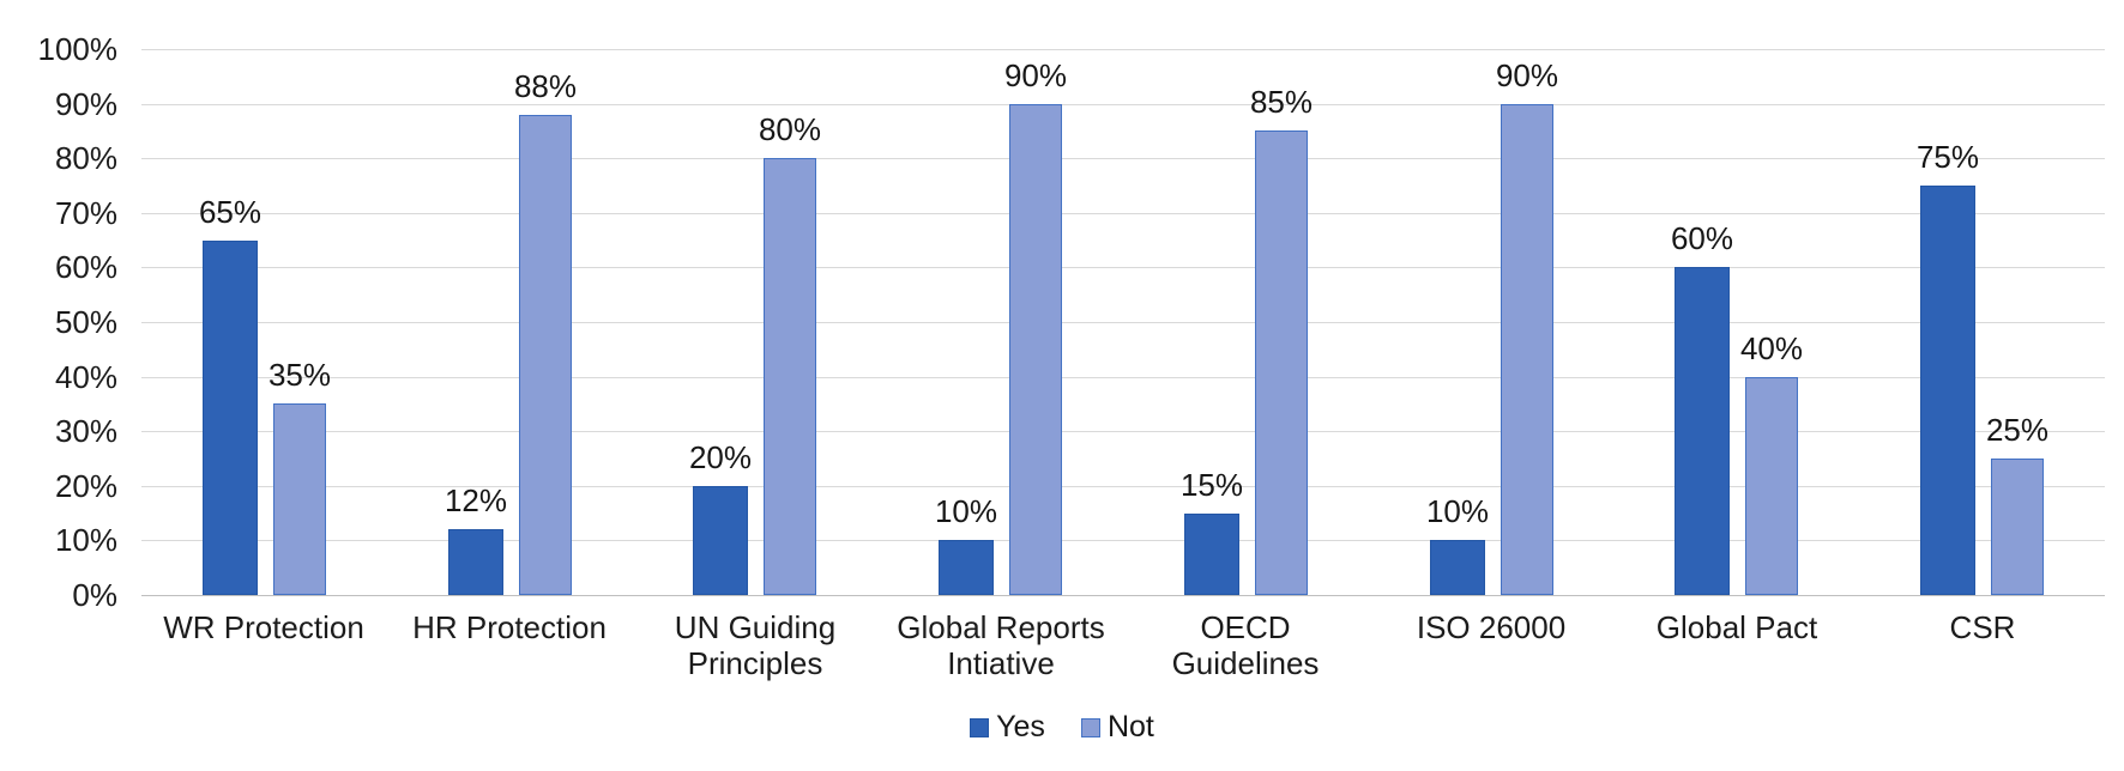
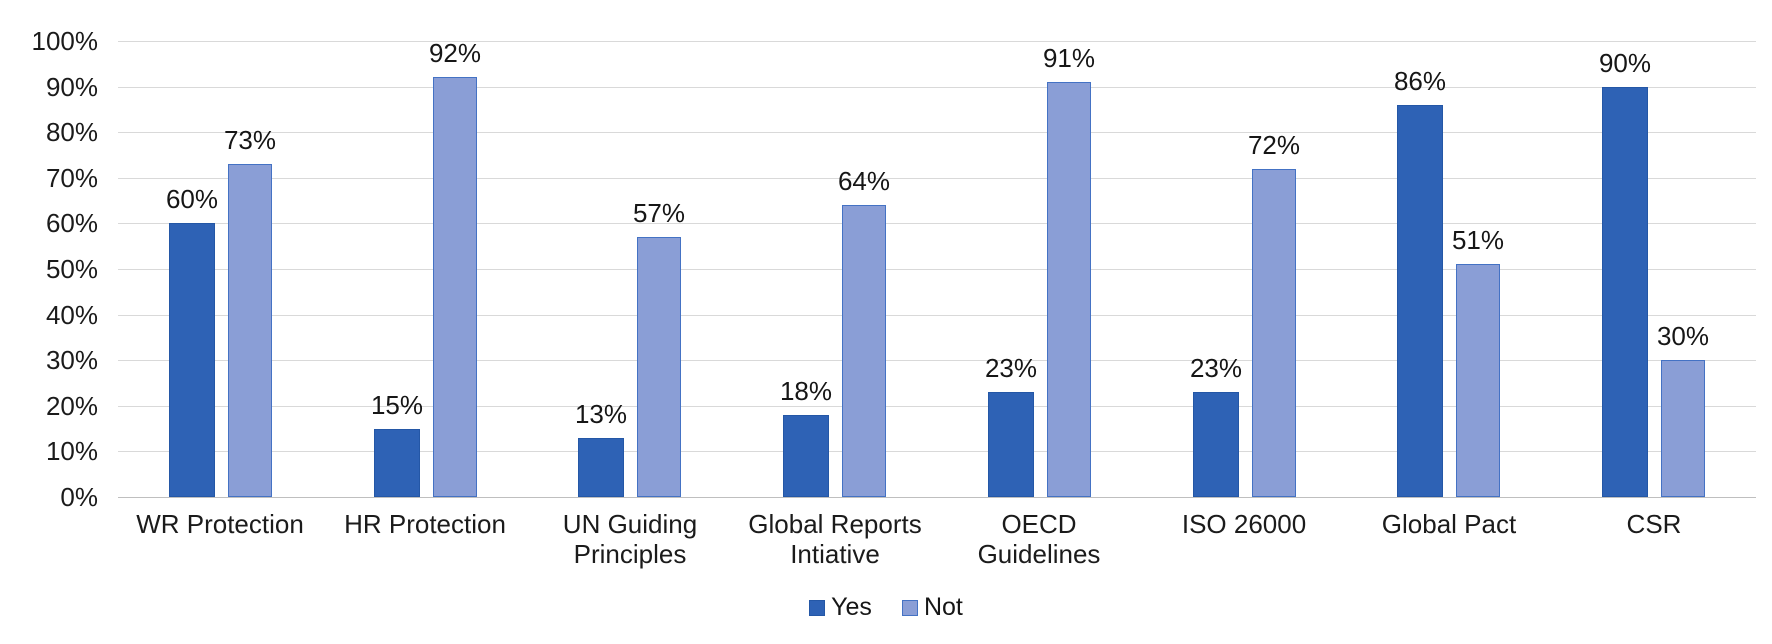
Yes/WR Protection: 65% -> 60%
Not/WR Protection: 35% -> 73%
Yes/HR Protection: 12% -> 15%
Not/HR Protection: 88% -> 92%
Yes/UN Guiding Principles: 20% -> 13%
Not/UN Guiding Principles: 80% -> 57%
Yes/Global Reports Intiative: 10% -> 18%
Not/Global Reports Intiative: 90% -> 64%
Yes/OECD Guidelines: 15% -> 23%
Not/OECD Guidelines: 85% -> 91%
Yes/ISO 26000: 10% -> 23%
Not/ISO 26000: 90% -> 72%
Yes/Global Pact: 60% -> 86%
Not/Global Pact: 40% -> 51%
Yes/CSR: 75% -> 90%
Not/CSR: 25% -> 30%
